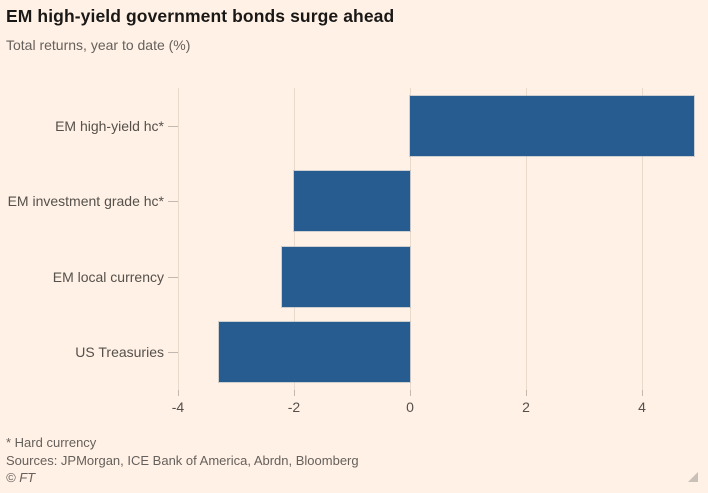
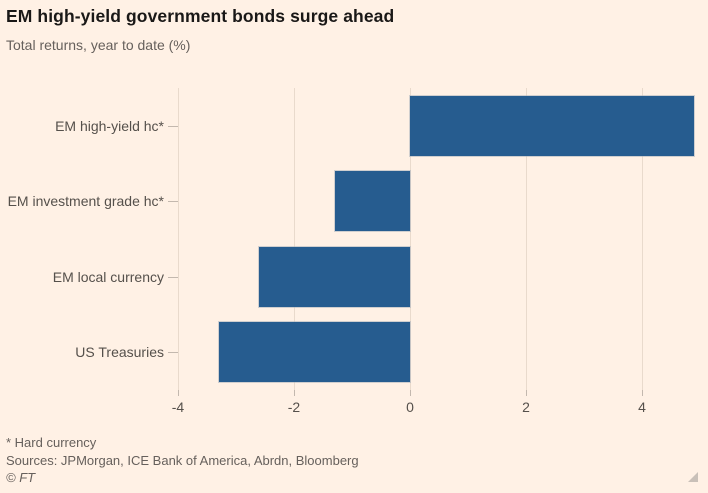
EM investment grade hc*: -2.0 -> -1.3
EM local currency: -2.2 -> -2.6
